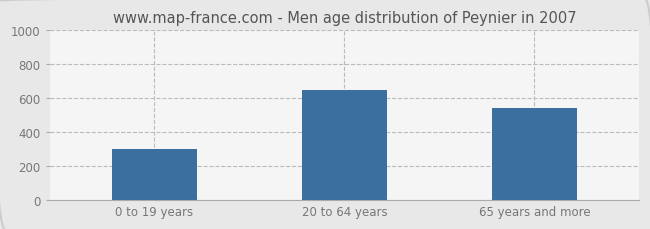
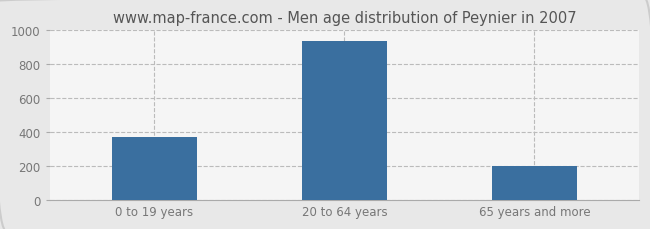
0 to 19 years: 300 -> 370
20 to 64 years: 650 -> 940
65 years and more: 540 -> 200
